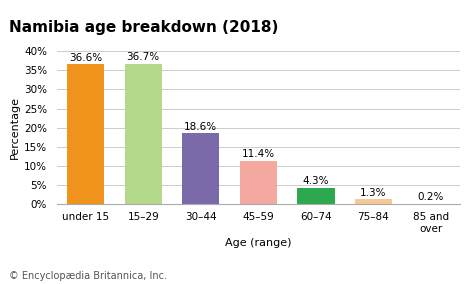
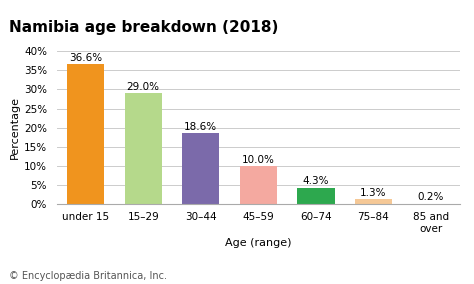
15–29: 36.7% -> 29.0%
45–59: 11.4% -> 10.0%
